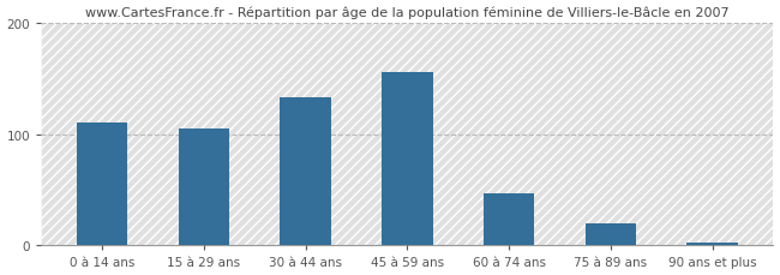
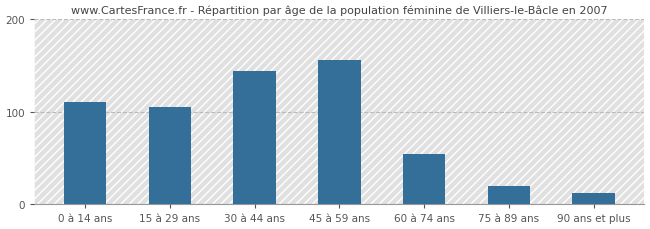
30 à 44 ans: 133 -> 144
60 à 74 ans: 47 -> 54
90 ans et plus: 3 -> 12
